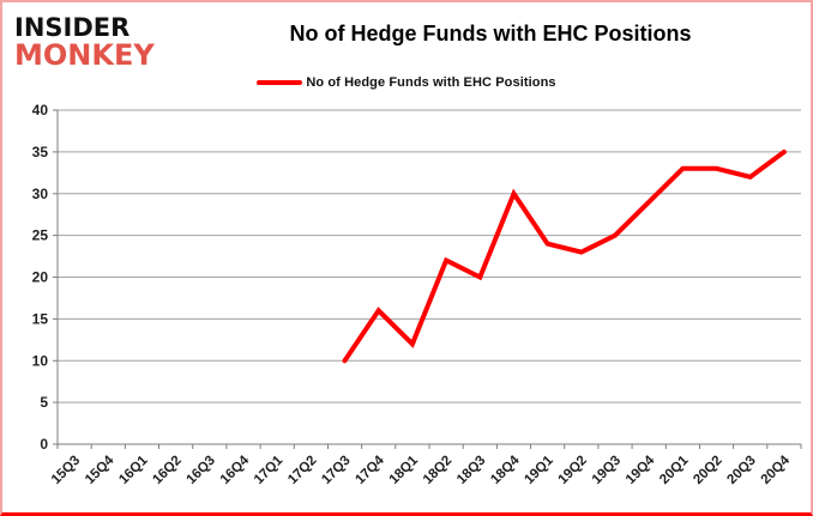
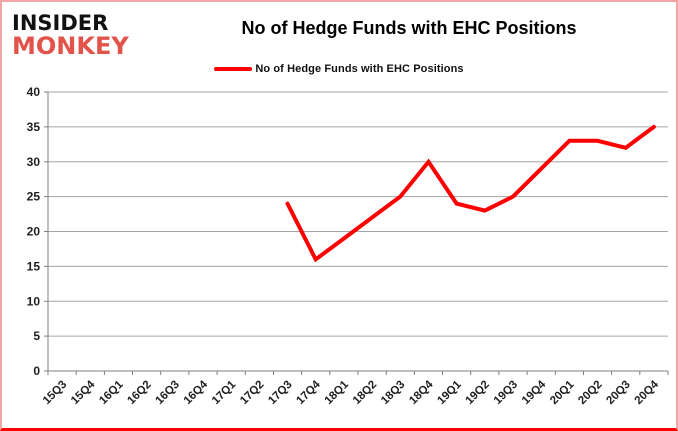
17Q3: 10 -> 24
18Q1: 12 -> 19
18Q3: 20 -> 25
